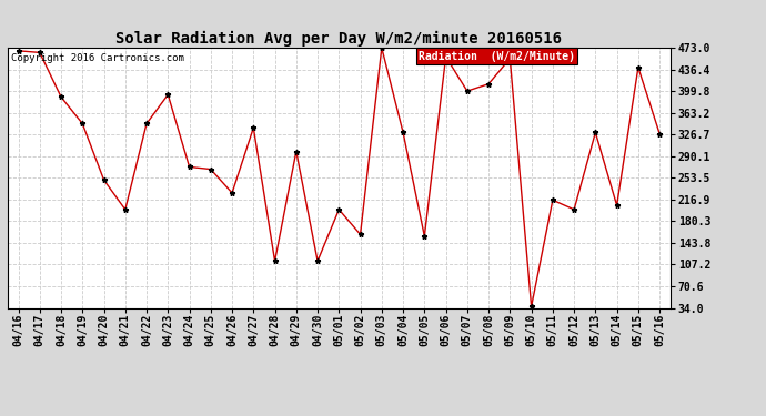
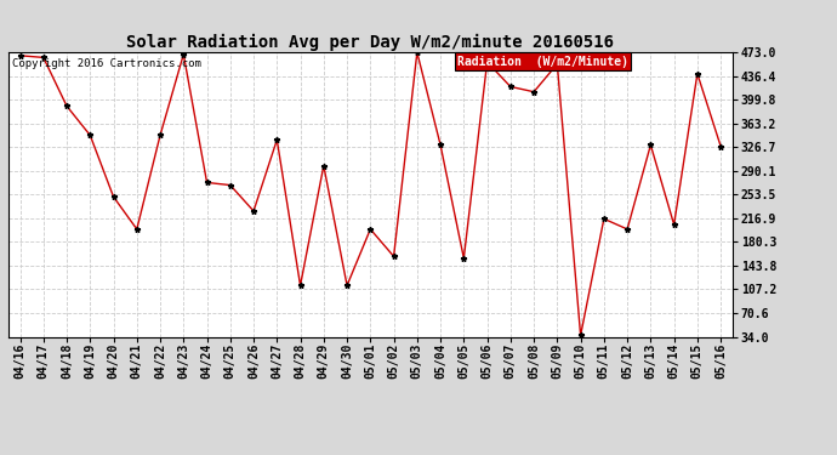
04/23: 394 -> 470
05/07: 400 -> 420
